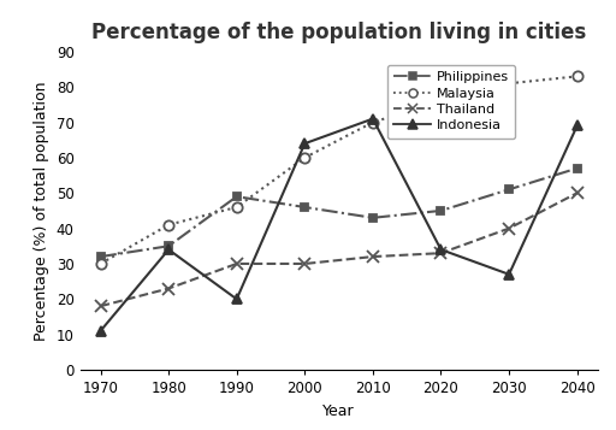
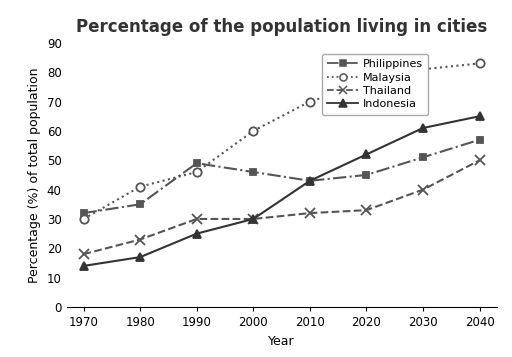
Indonesia/1970: 11 -> 14
Indonesia/1980: 34 -> 17
Indonesia/1990: 20 -> 25
Indonesia/2000: 64 -> 30
Indonesia/2010: 71 -> 43
Indonesia/2020: 34 -> 52
Indonesia/2030: 27 -> 61
Indonesia/2040: 69 -> 65
